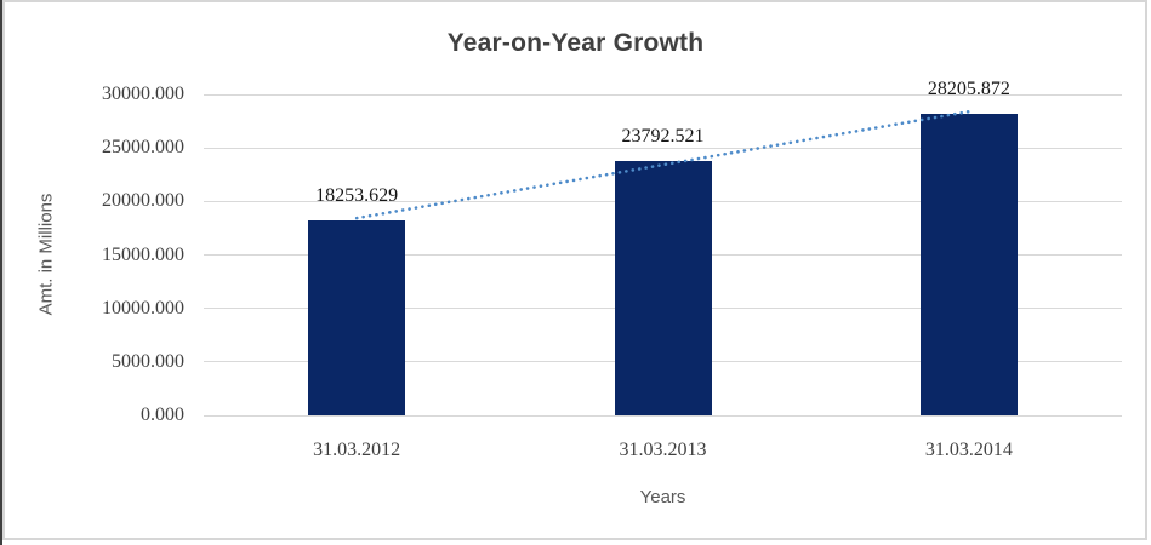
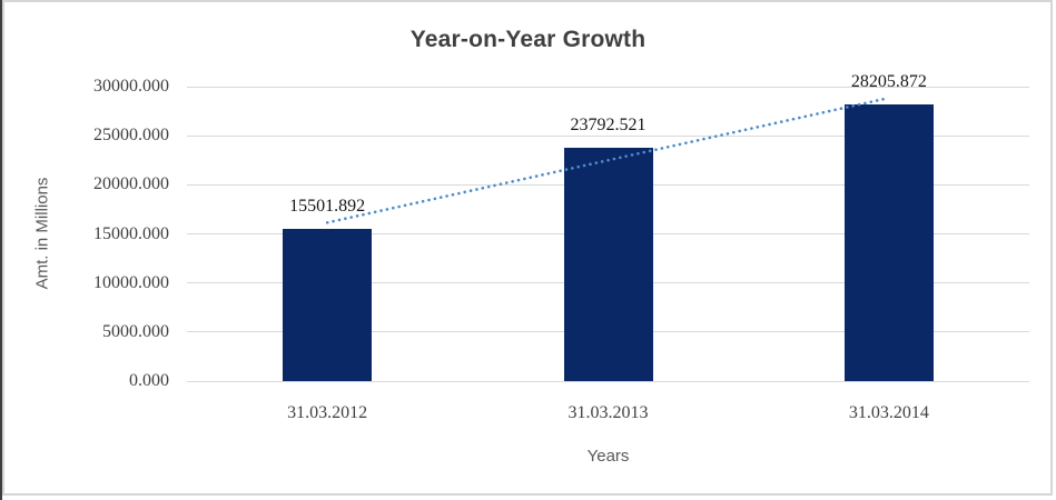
31.03.2012: 18253.629 -> 15501.892
